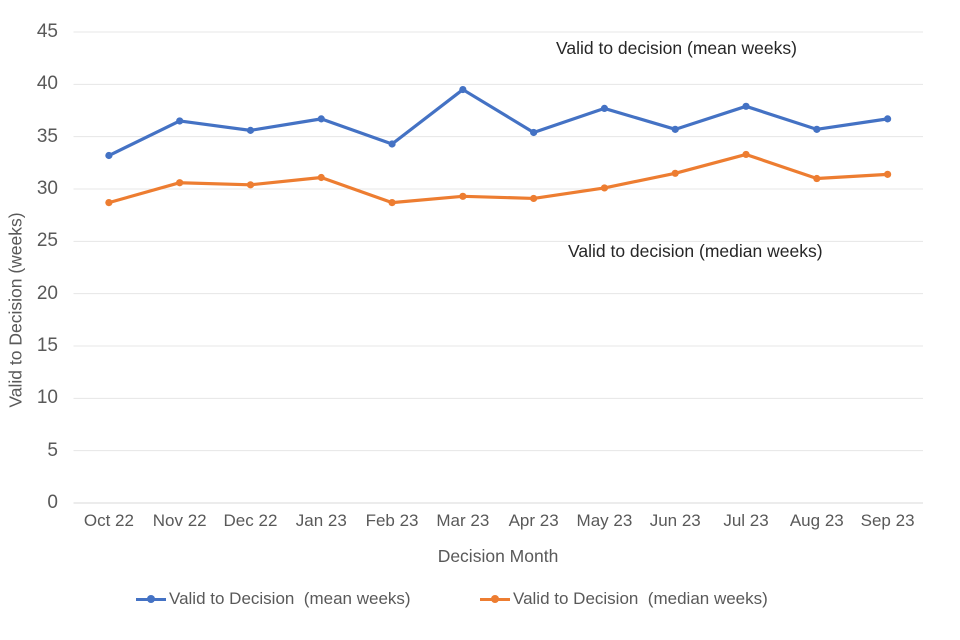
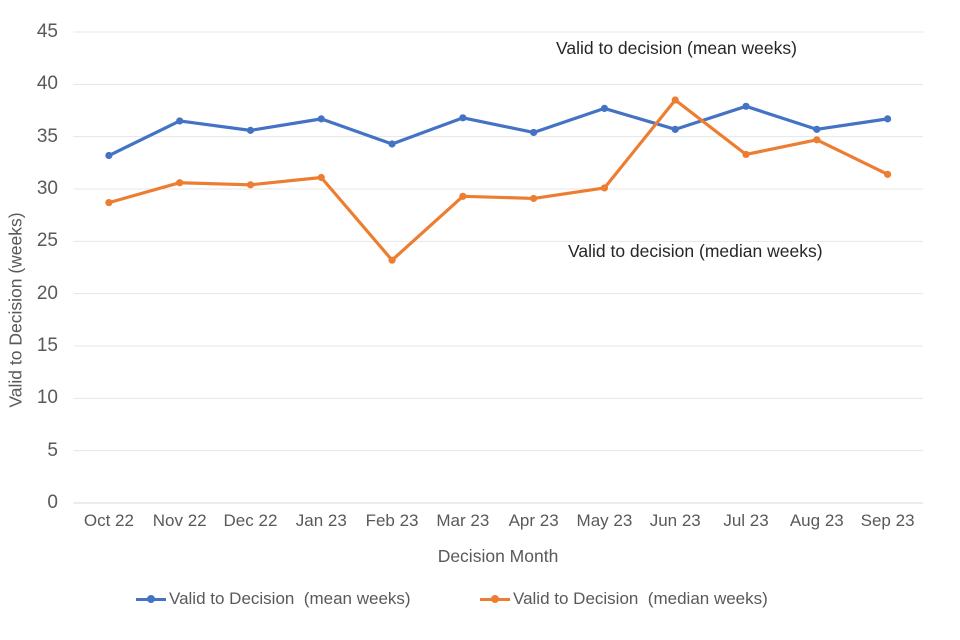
Valid to Decision (median weeks)/Feb 23: 28.7 -> 23.2
Valid to Decision (mean weeks)/Mar 23: 39.5 -> 36.8
Valid to Decision (median weeks)/Jun 23: 31.5 -> 38.5
Valid to Decision (median weeks)/Aug 23: 31.0 -> 34.7
